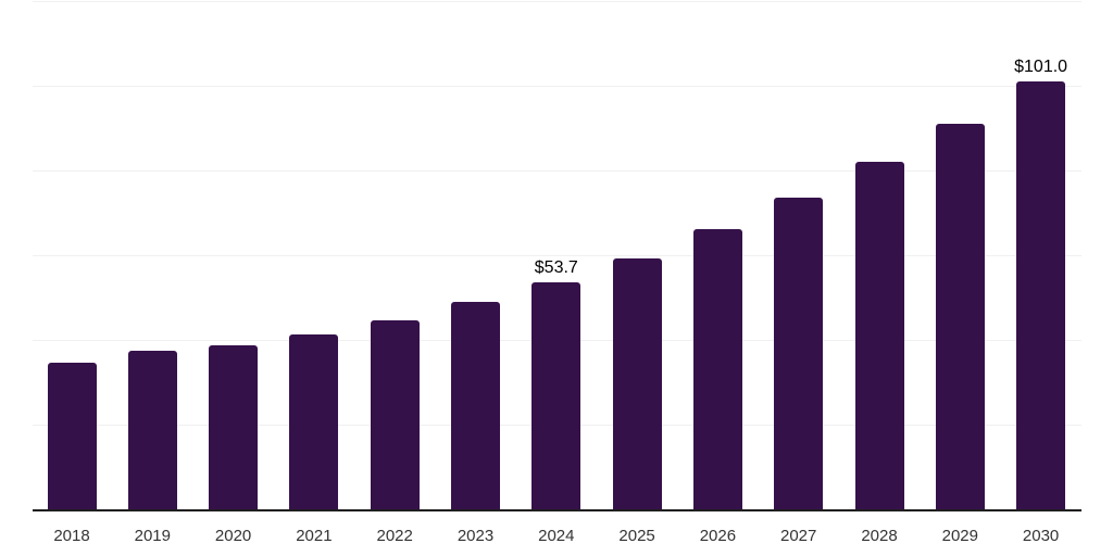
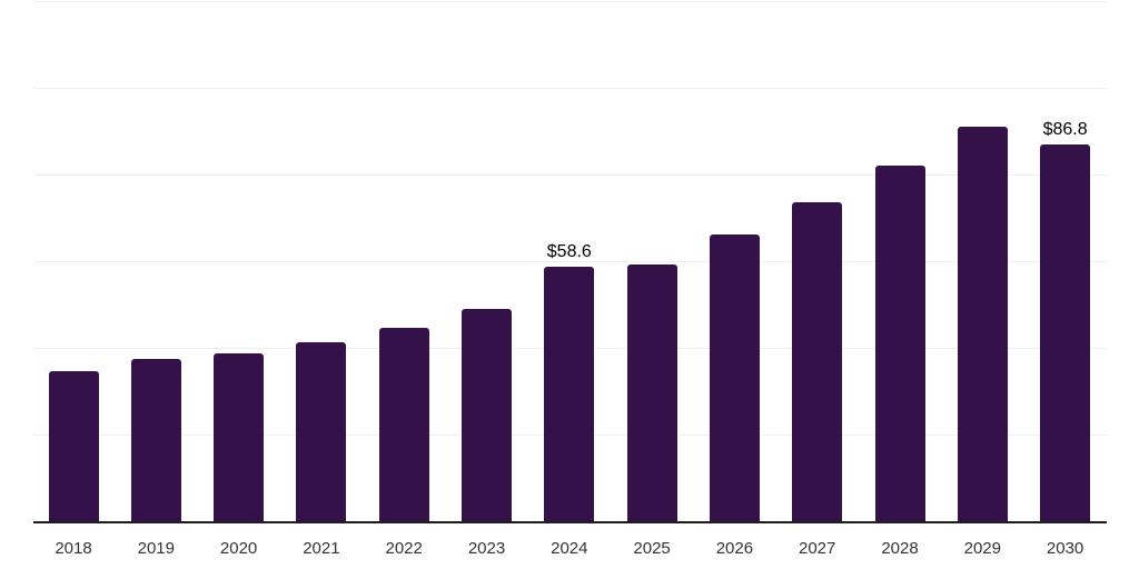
2024: $53.7 -> $58.6
2030: $101.0 -> $86.8
